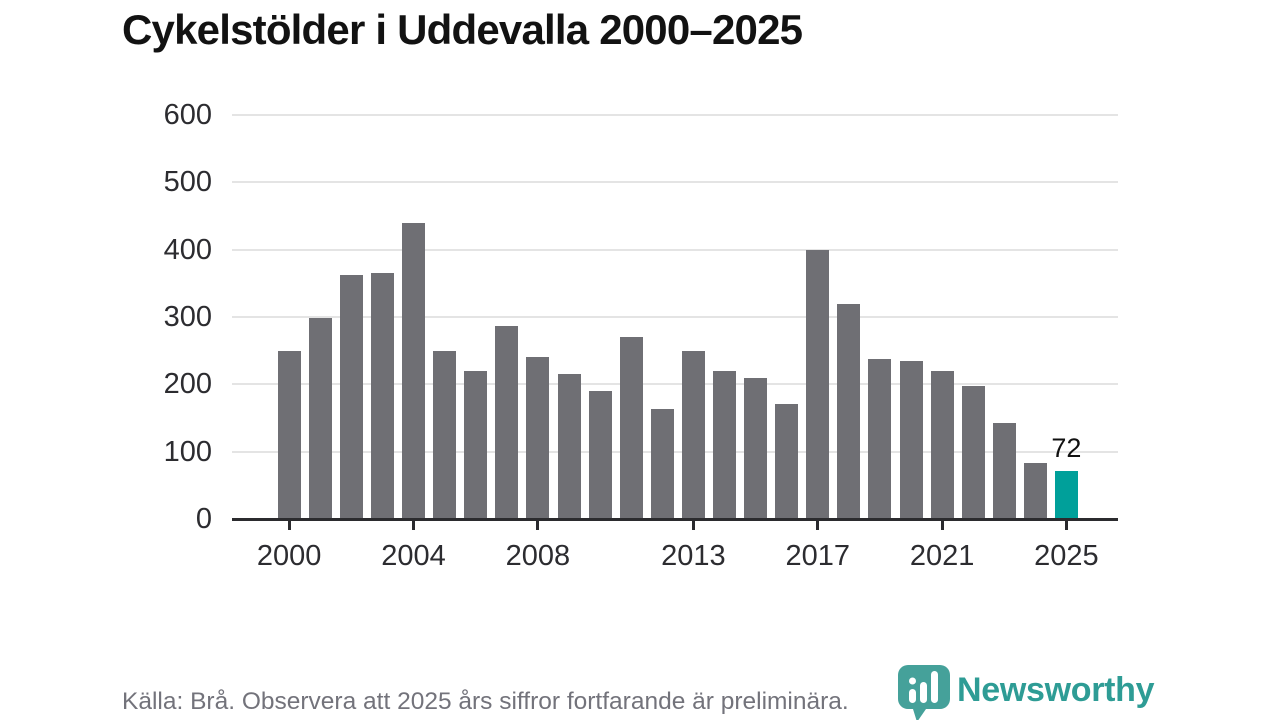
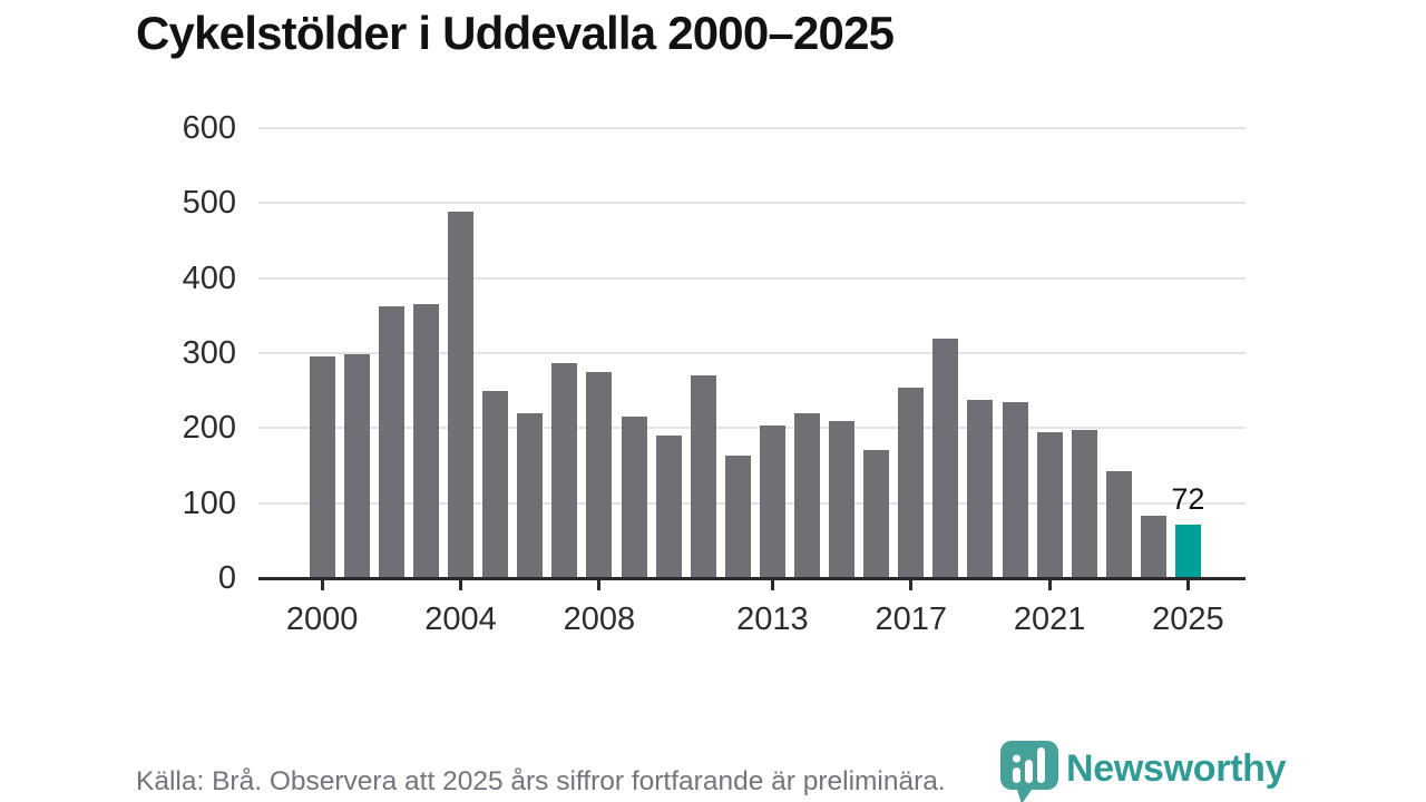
2000: 250 -> 300
2004: 440 -> 490
2008: 240 -> 280
2013: 250 -> 200
2017: 400 -> 250
2021: 220 -> 190
